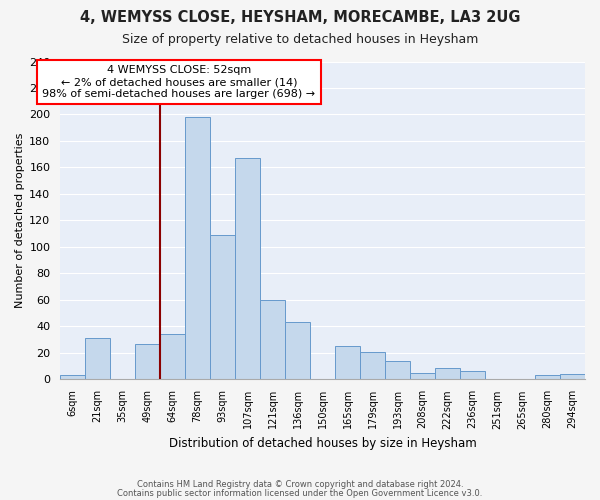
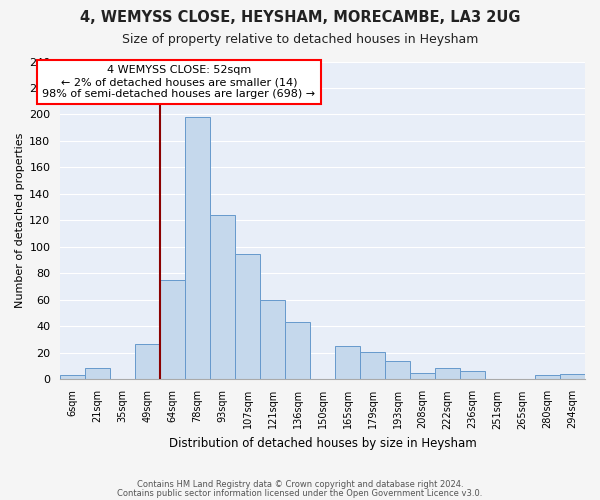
21sqm: 31 -> 9
64sqm: 34 -> 75
93sqm: 109 -> 124
107sqm: 167 -> 95
